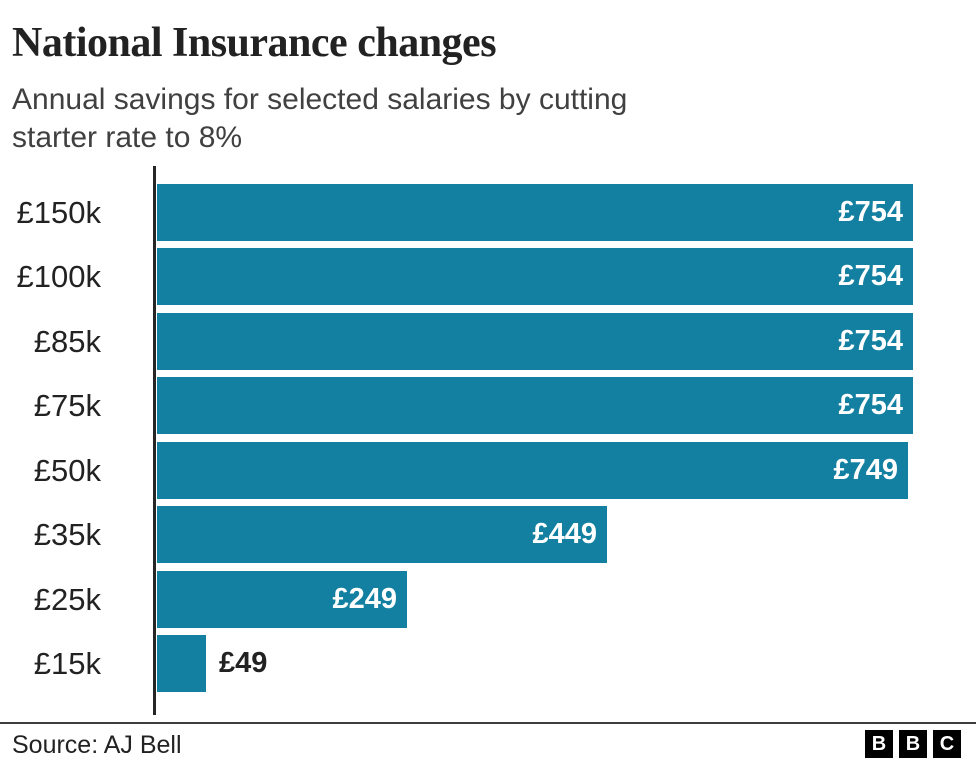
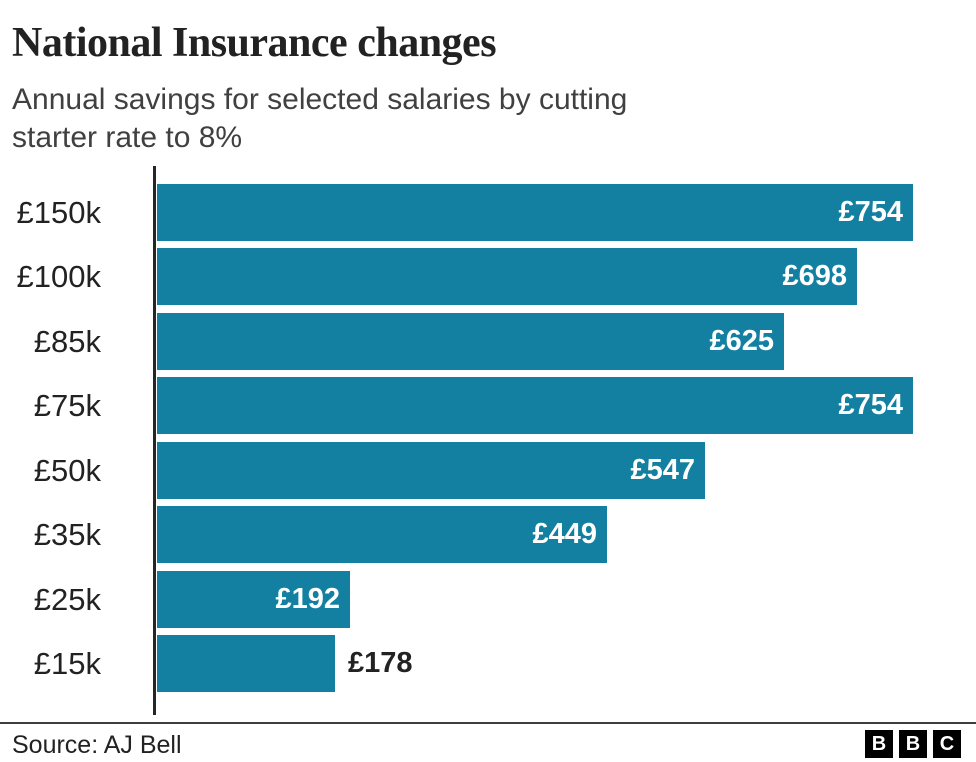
£100k: £754 -> £698
£85k: £754 -> £625
£50k: £749 -> £547
£25k: £249 -> £192
£15k: £49 -> £178
